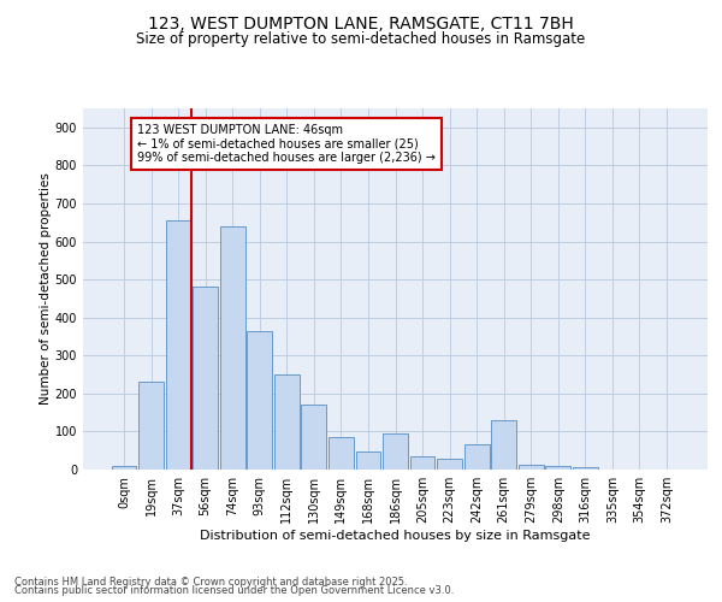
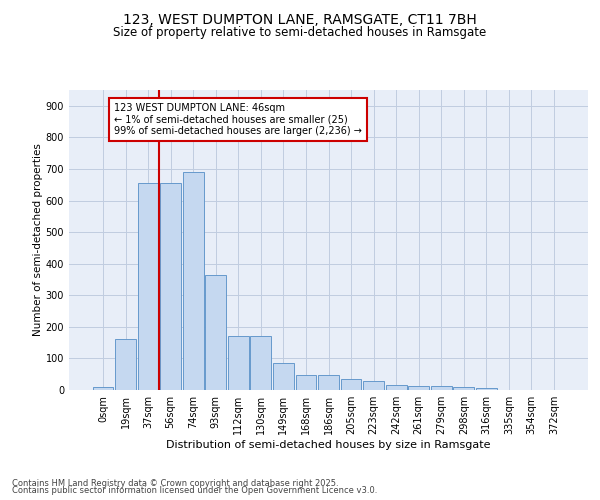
19sqm: 230 -> 160
56sqm: 480 -> 655
74sqm: 640 -> 690
112sqm: 250 -> 170
186sqm: 95 -> 47
242sqm: 65 -> 15
261sqm: 130 -> 13
